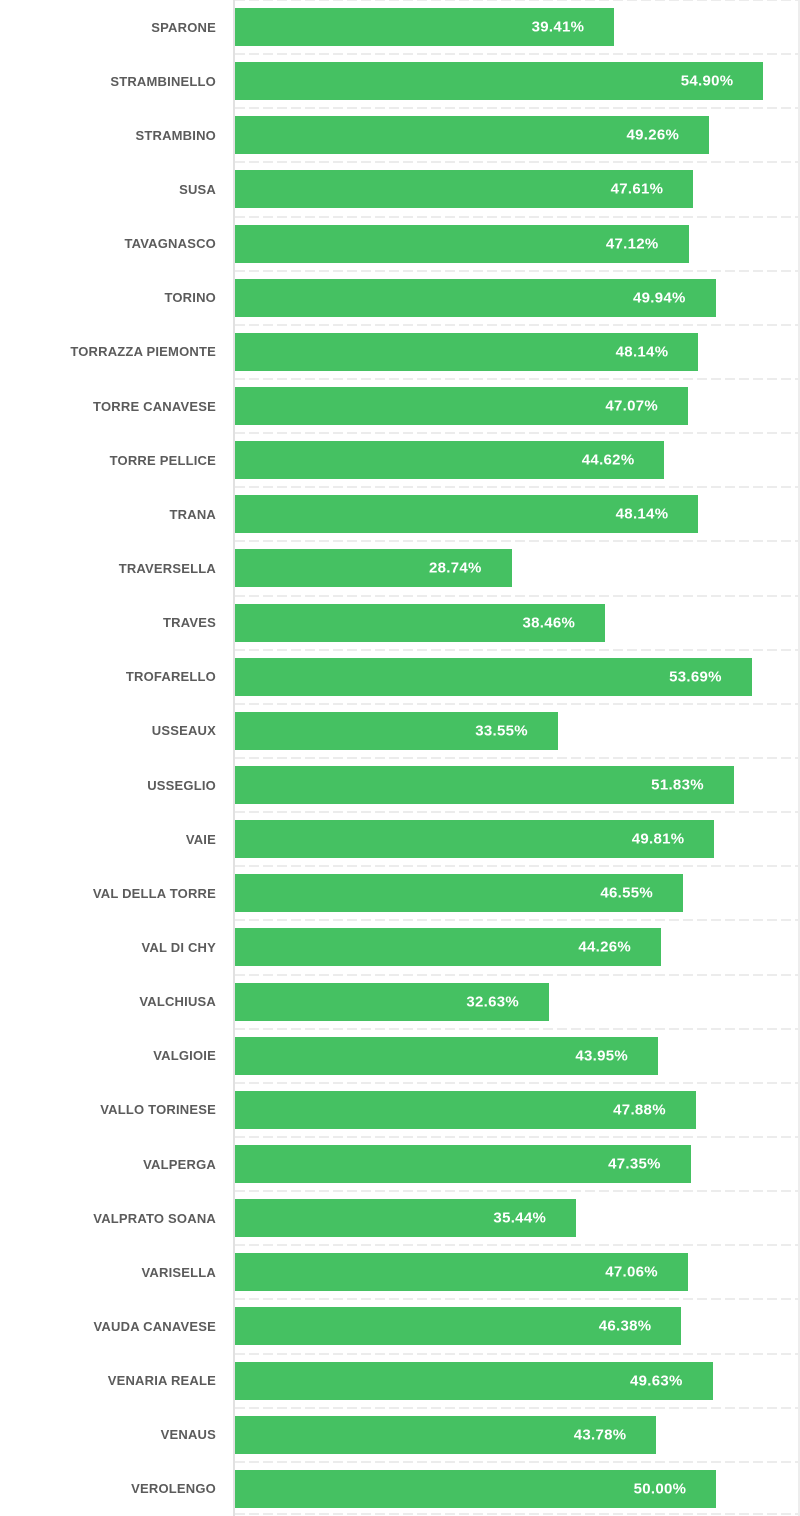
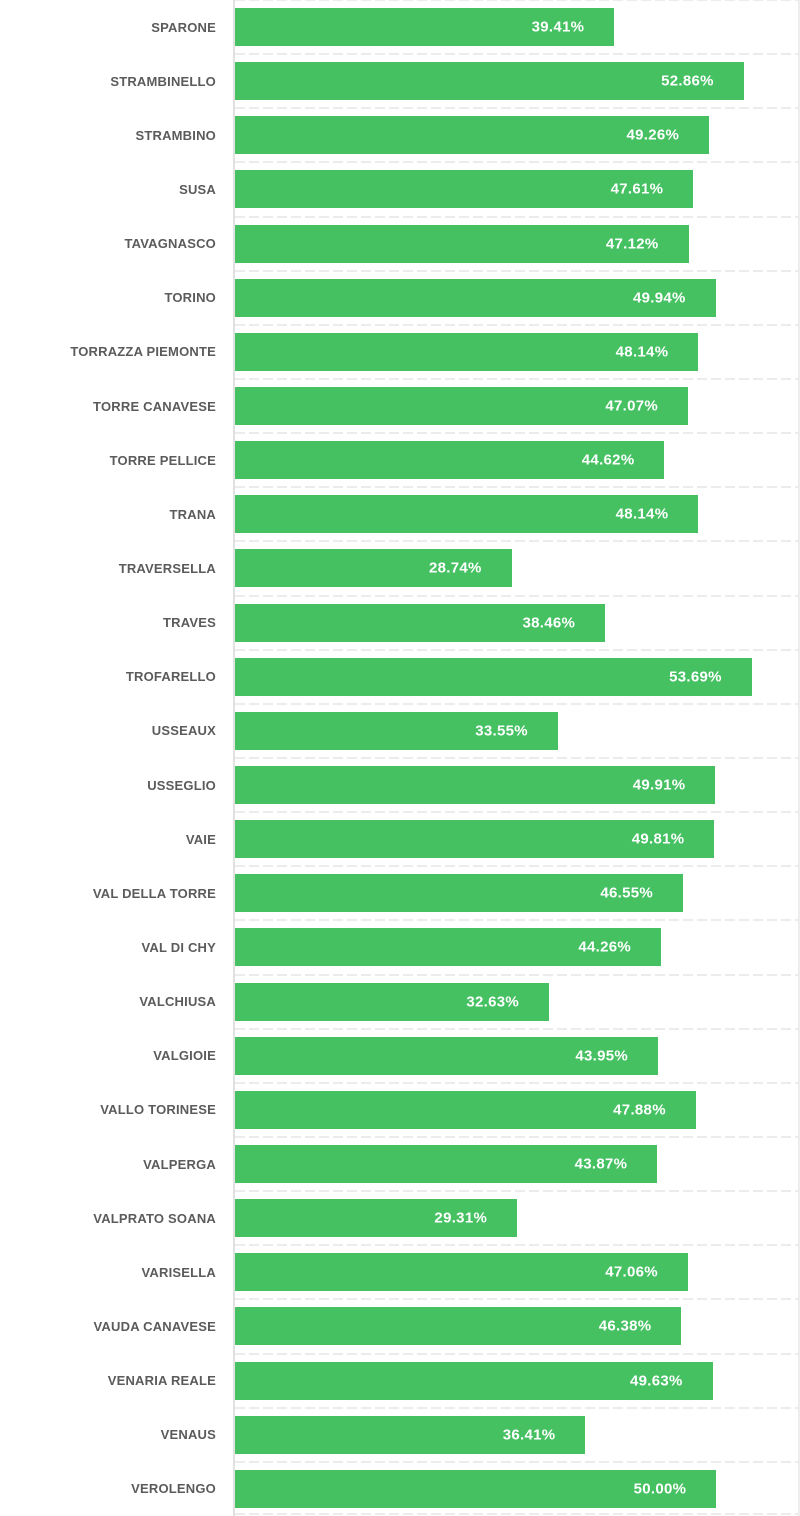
STRAMBINELLO: 54.90% -> 52.86%
USSEGLIO: 51.83% -> 49.91%
VALPERGA: 47.35% -> 43.87%
VALPRATO SOANA: 35.44% -> 29.31%
VENAUS: 43.78% -> 36.41%
